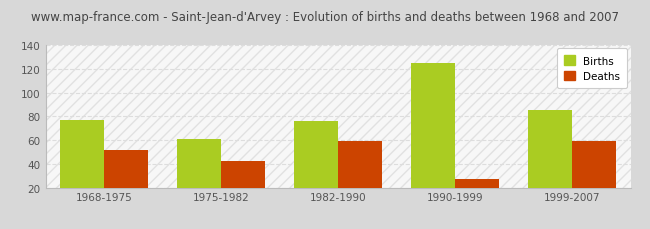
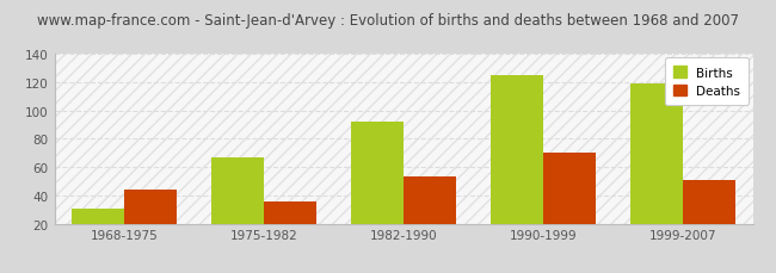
Births/1968-1975: 77 -> 31
Deaths/1968-1975: 52 -> 44
Births/1975-1982: 61 -> 67
Deaths/1975-1982: 42 -> 36
Births/1982-1990: 76 -> 92
Deaths/1982-1990: 59 -> 53
Deaths/1990-1999: 27 -> 70
Births/1999-2007: 85 -> 119
Deaths/1999-2007: 59 -> 51
